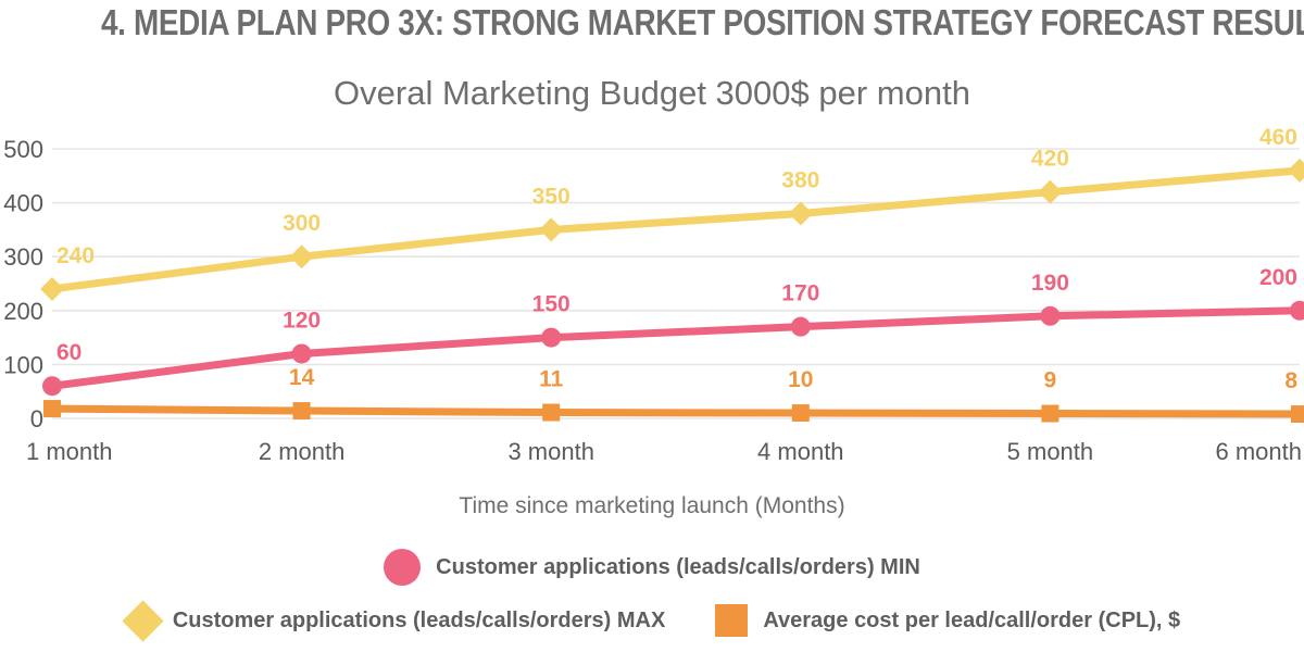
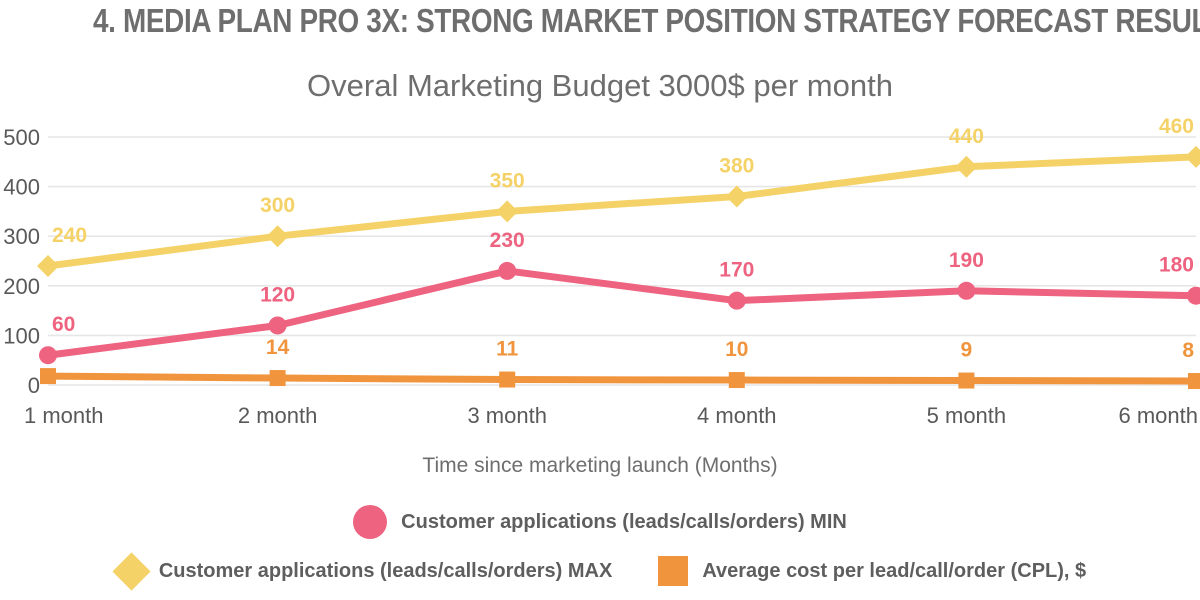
Customer applications (leads/calls/orders) MIN/3 month: 150 -> 230
Customer applications (leads/calls/orders) MAX/5 month: 420 -> 440
Customer applications (leads/calls/orders) MIN/6 month: 200 -> 180
